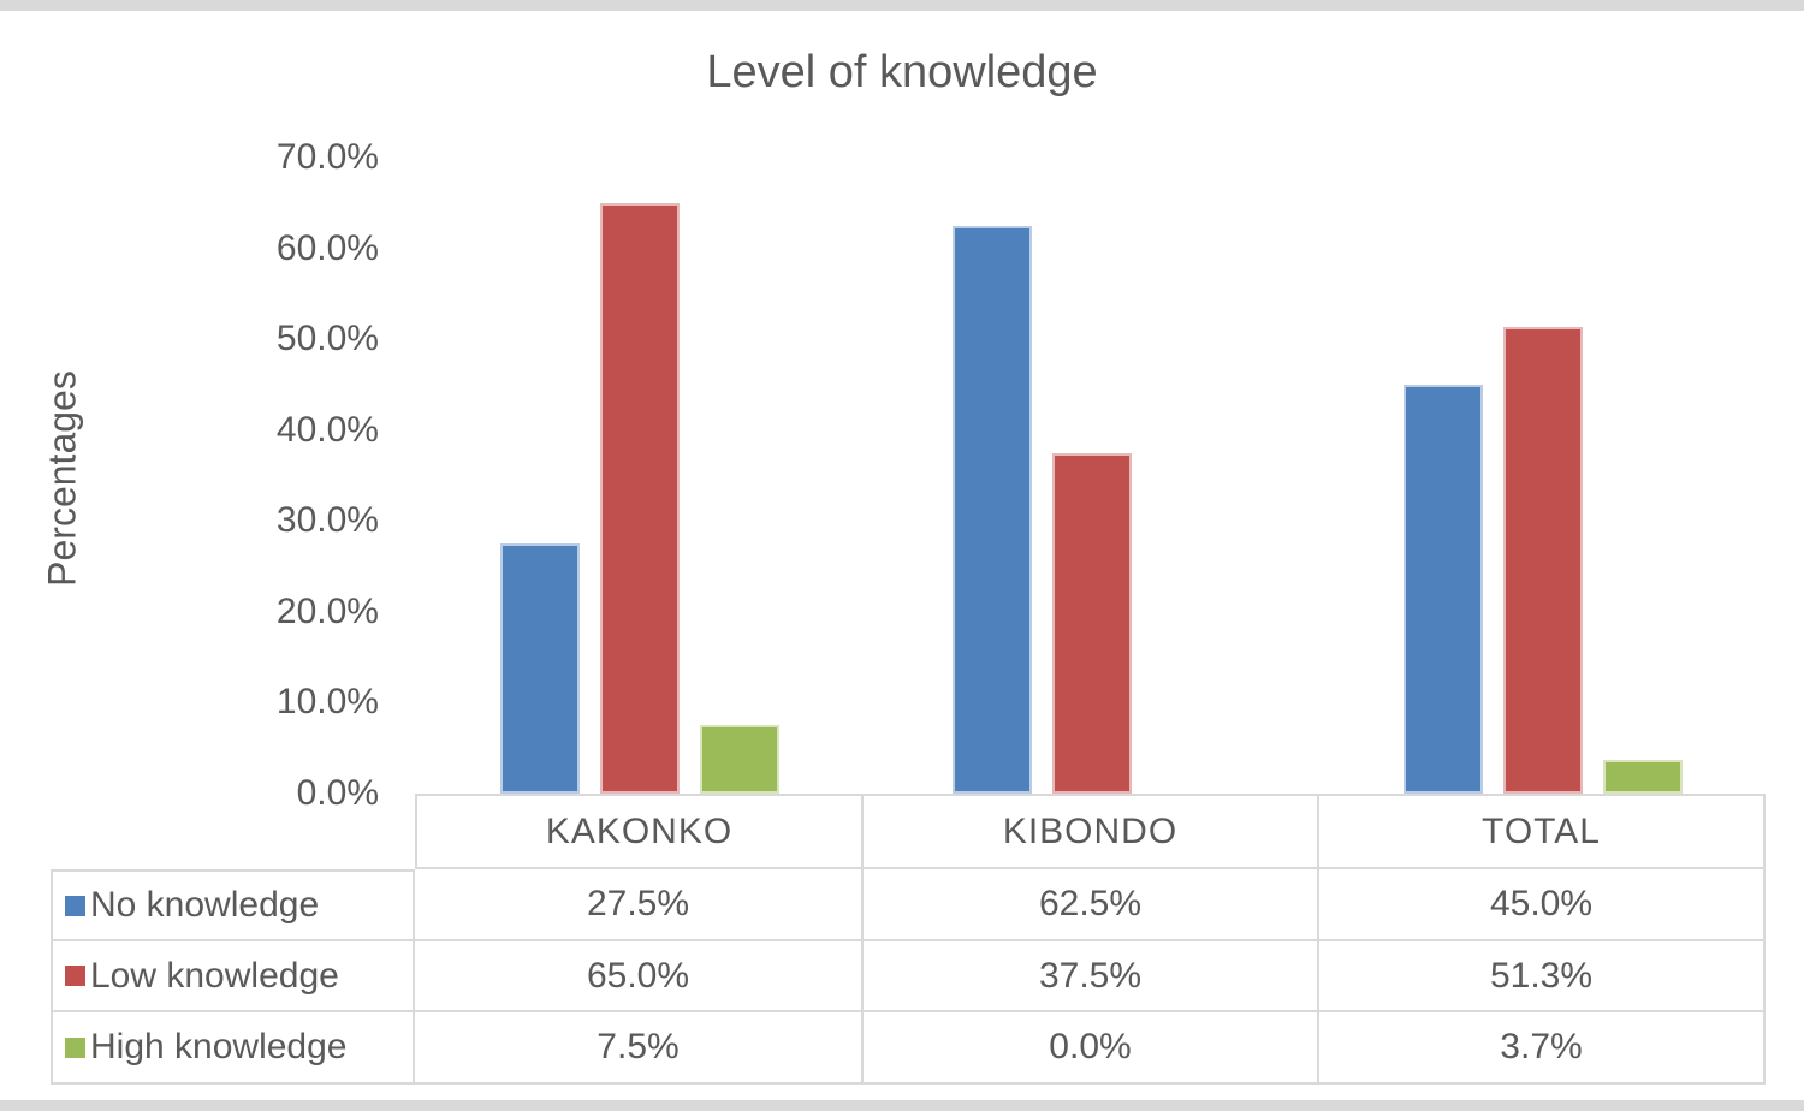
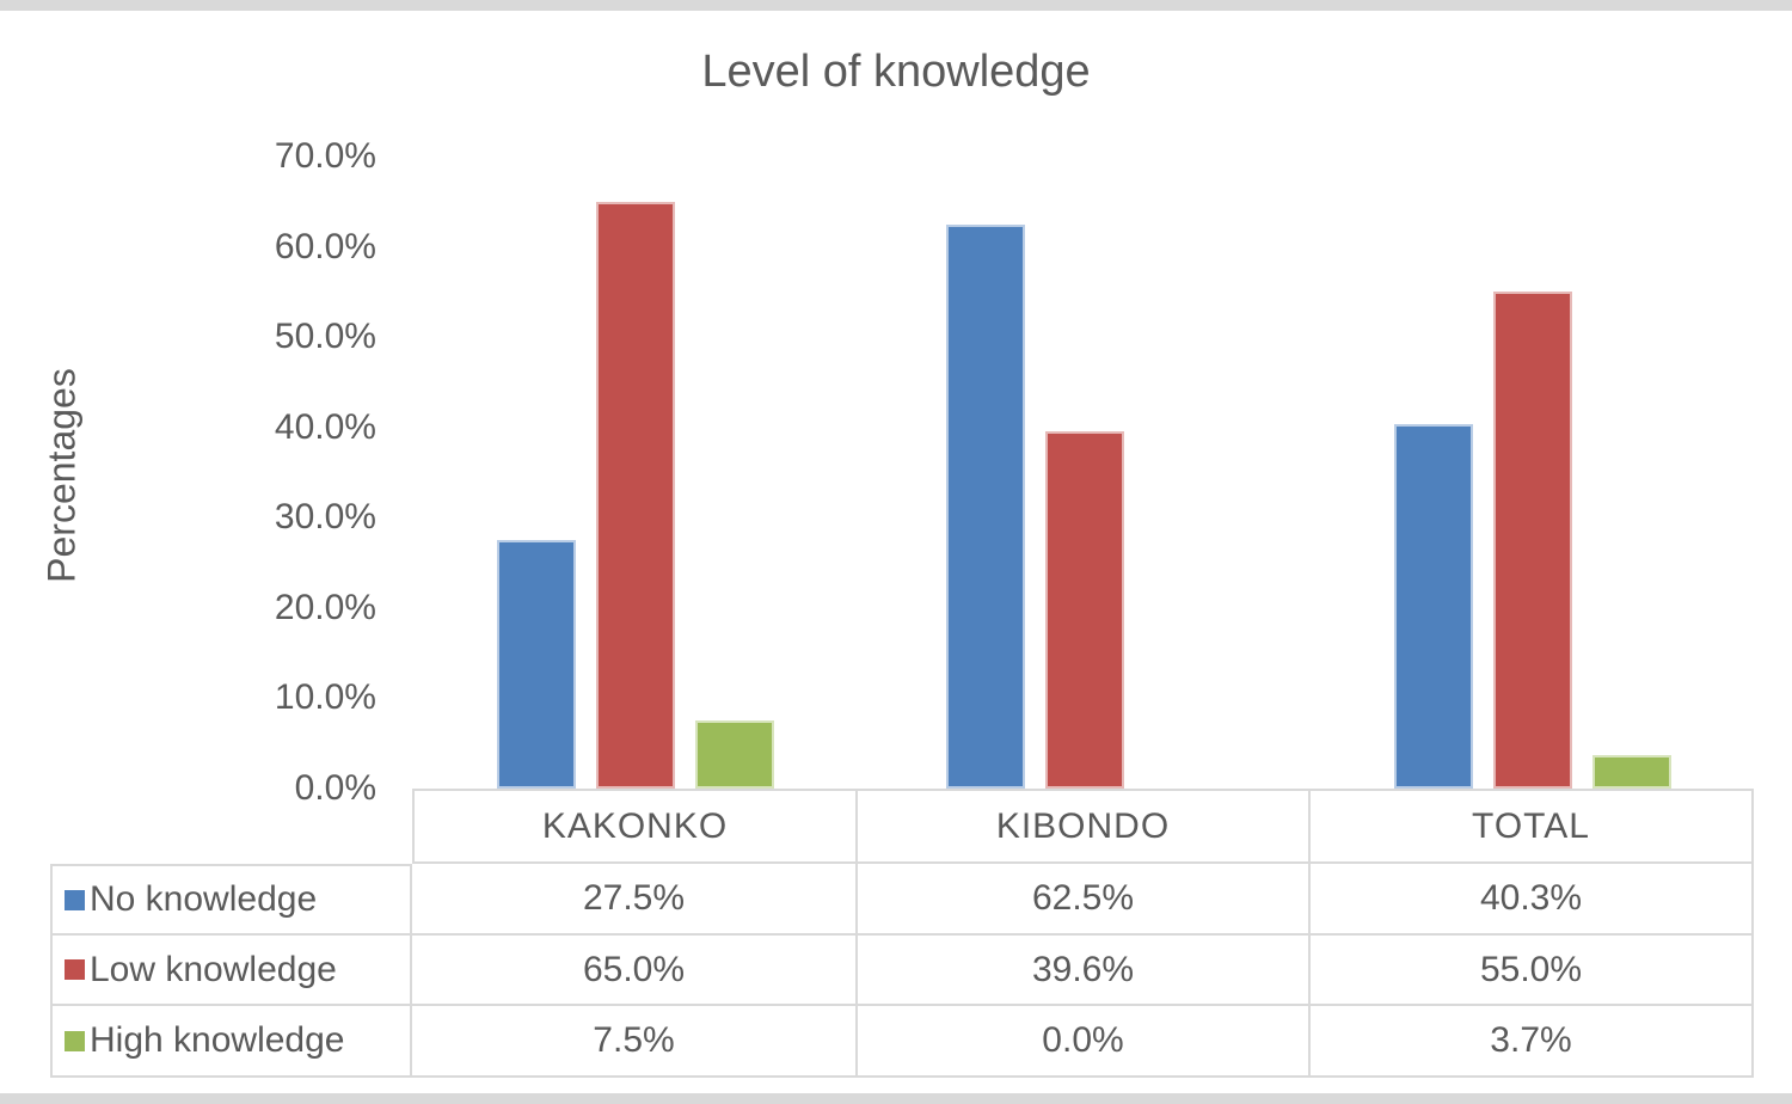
Low knowledge/KIBONDO: 37.5% -> 39.6%
No knowledge/TOTAL: 45.0% -> 40.3%
Low knowledge/TOTAL: 51.3% -> 55.0%
